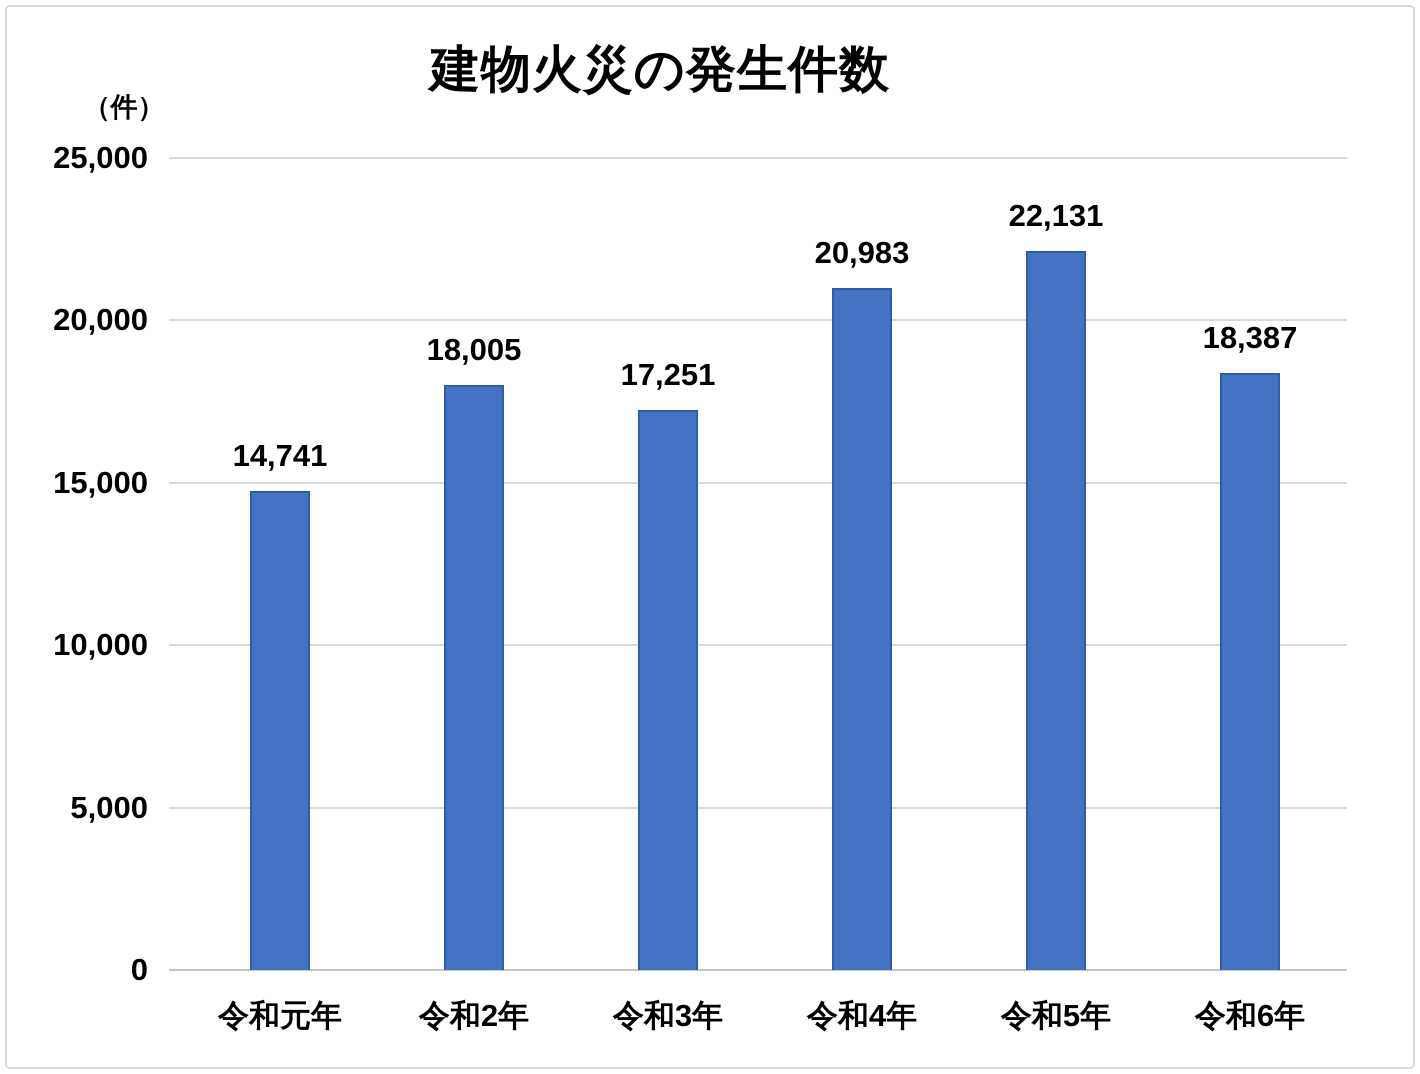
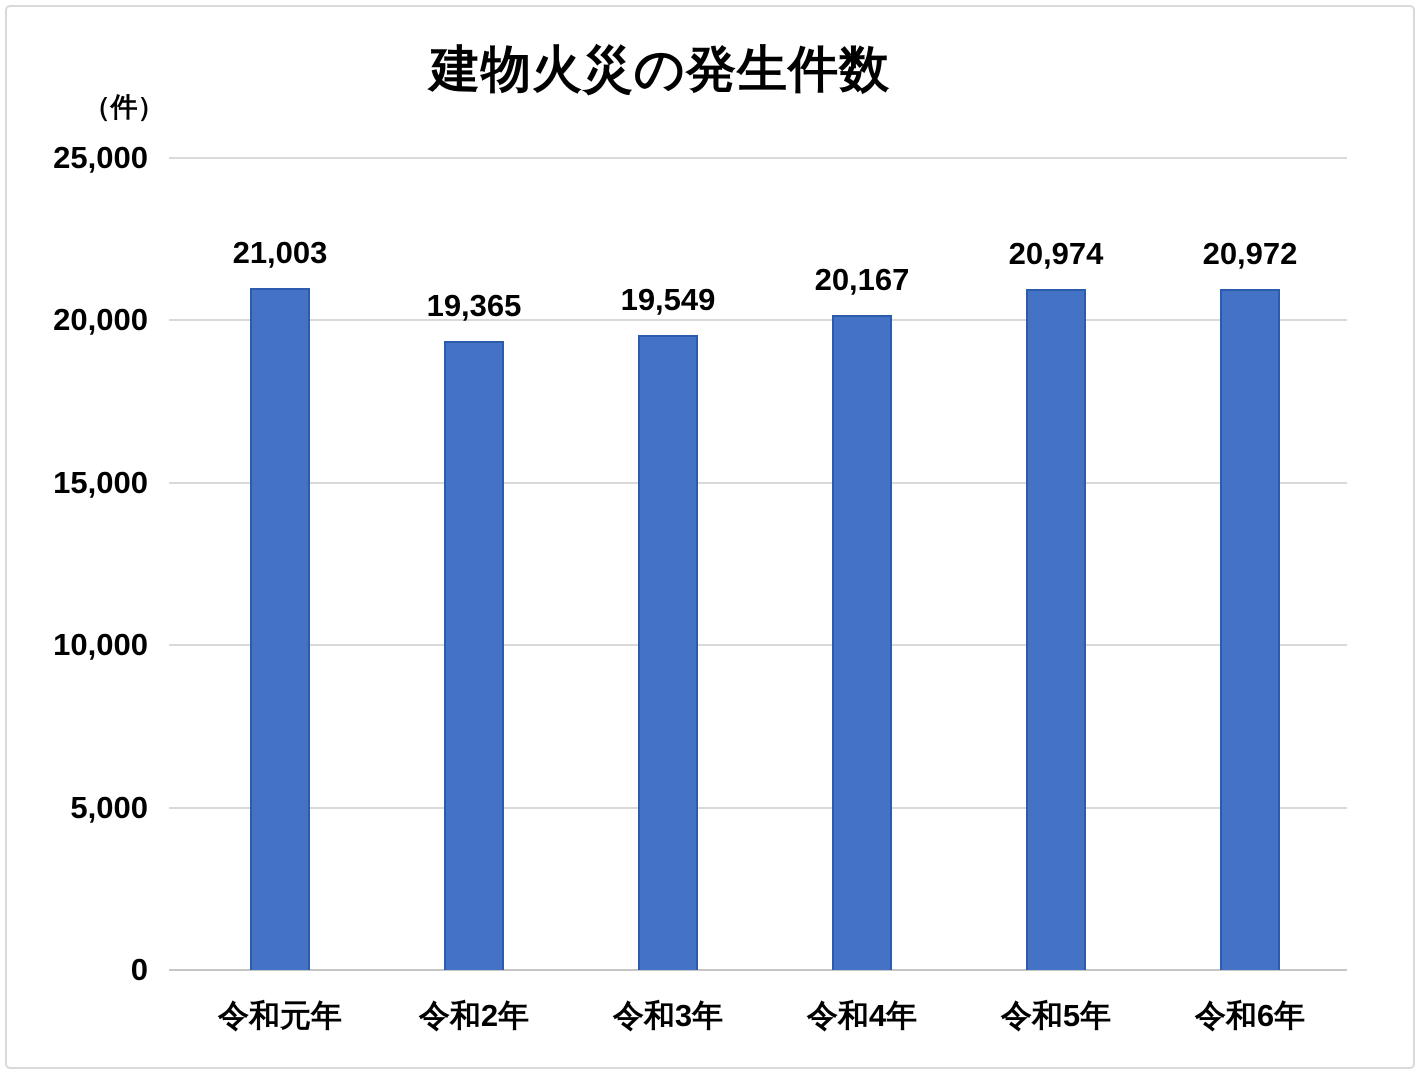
令和元年: 14,741 -> 21,003
令和2年: 18,005 -> 19,365
令和3年: 17,251 -> 19,549
令和4年: 20,983 -> 20,167
令和5年: 22,131 -> 20,974
令和6年: 18,387 -> 20,972
